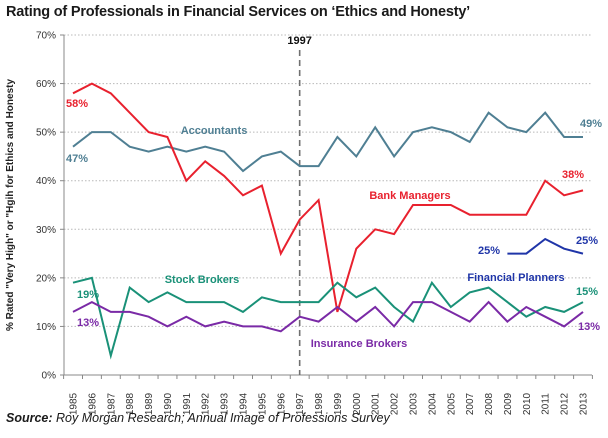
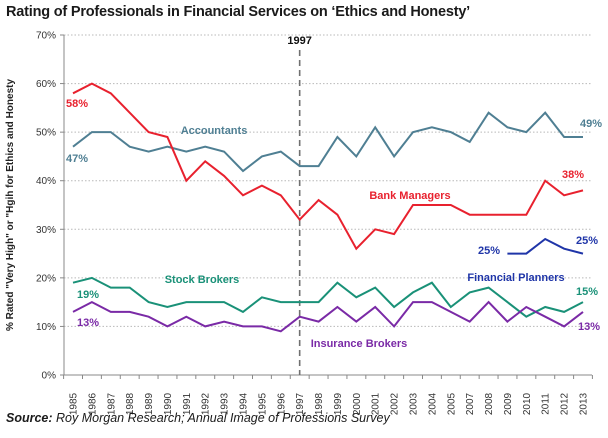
Stock Brokers/1987: 4% -> 18%
Stock Brokers/1990: 17% -> 14%
Bank Managers/1996: 25% -> 37%
Bank Managers/1999: 13% -> 33%
Stock Brokers/2003: 11% -> 17%
